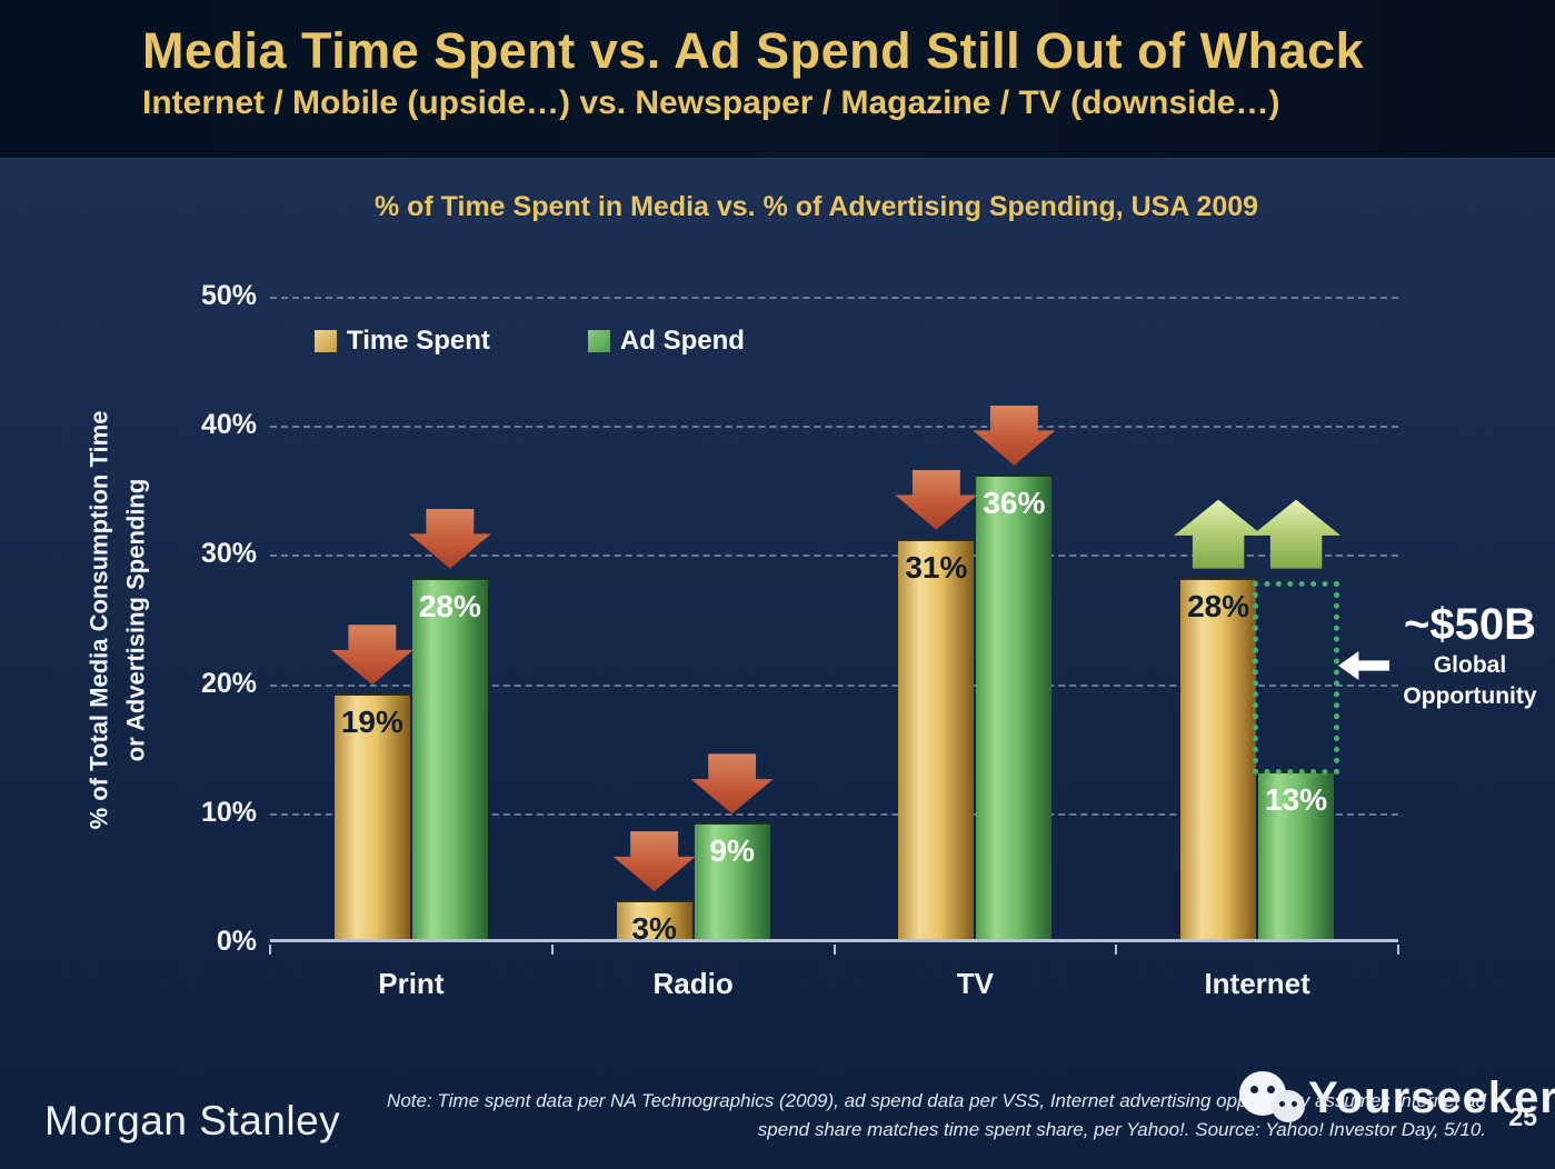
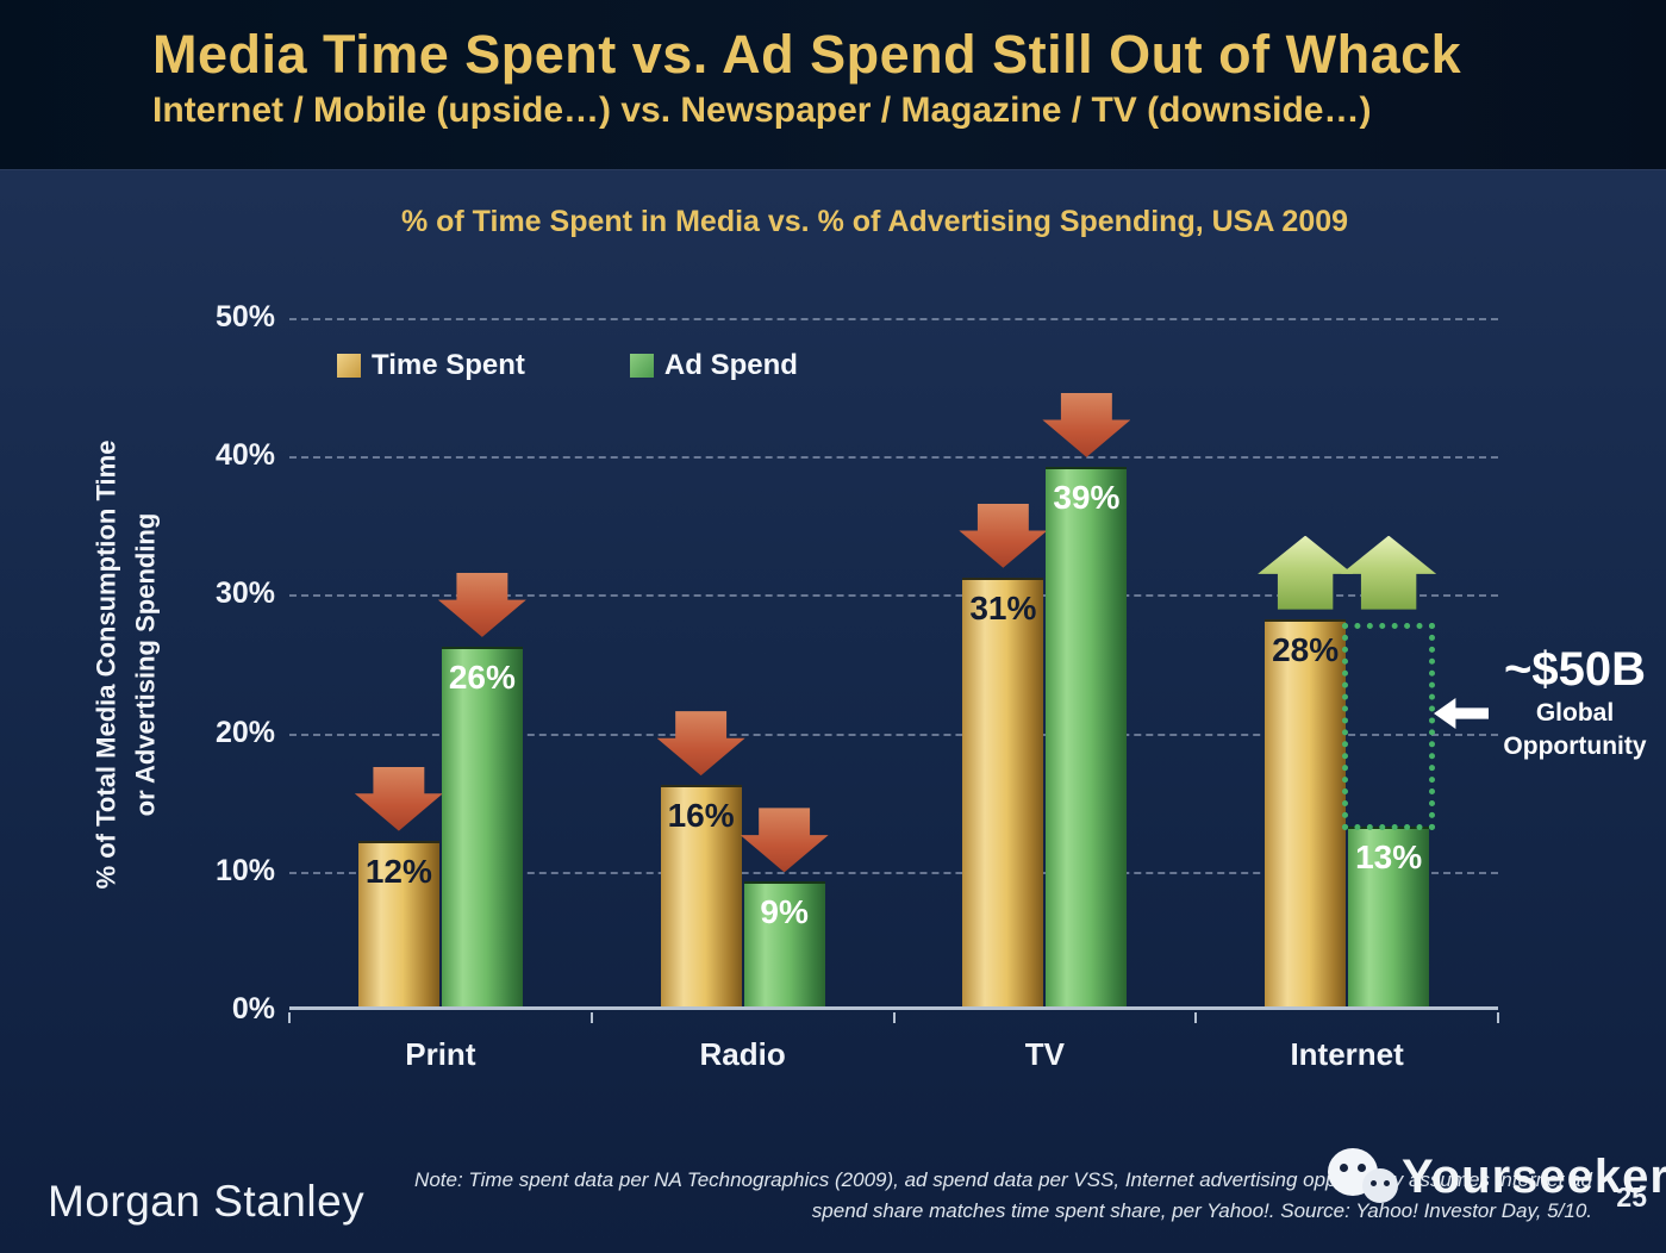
Time Spent/Print: 19% -> 12%
Ad Spend/Print: 28% -> 26%
Time Spent/Radio: 3% -> 16%
Ad Spend/TV: 36% -> 39%
